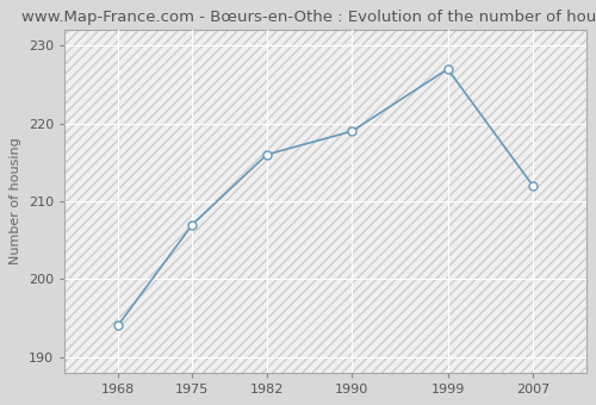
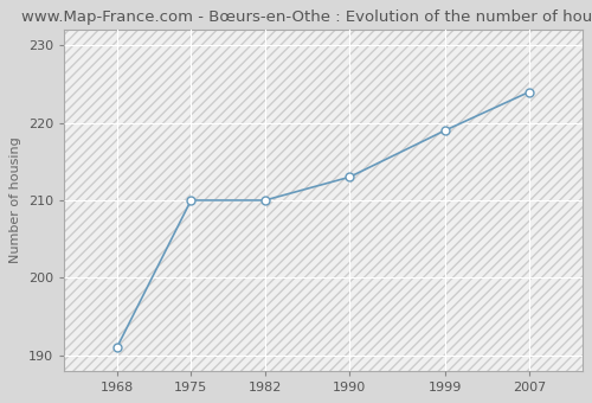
1968: 194 -> 191
1975: 207 -> 210
1982: 216 -> 210
1990: 219 -> 213
1999: 227 -> 219
2007: 212 -> 224
